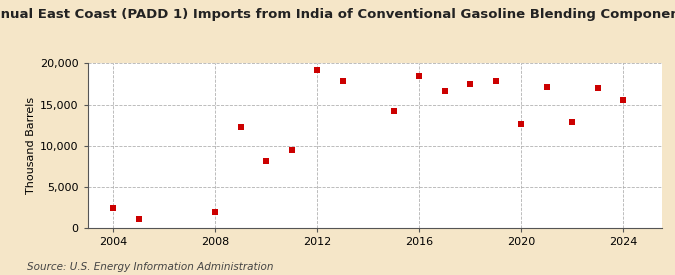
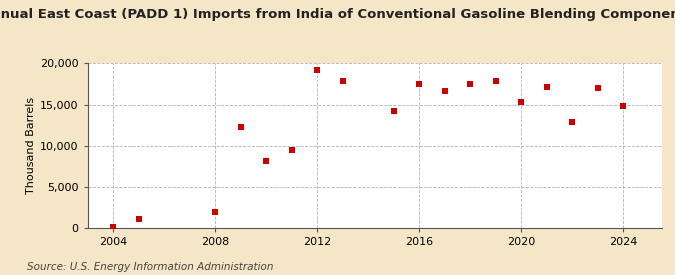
2004: 2,400 -> 200
2016: 18,400 -> 17,500
2020: 12,600 -> 15,300
2024: 15,600 -> 14,800
